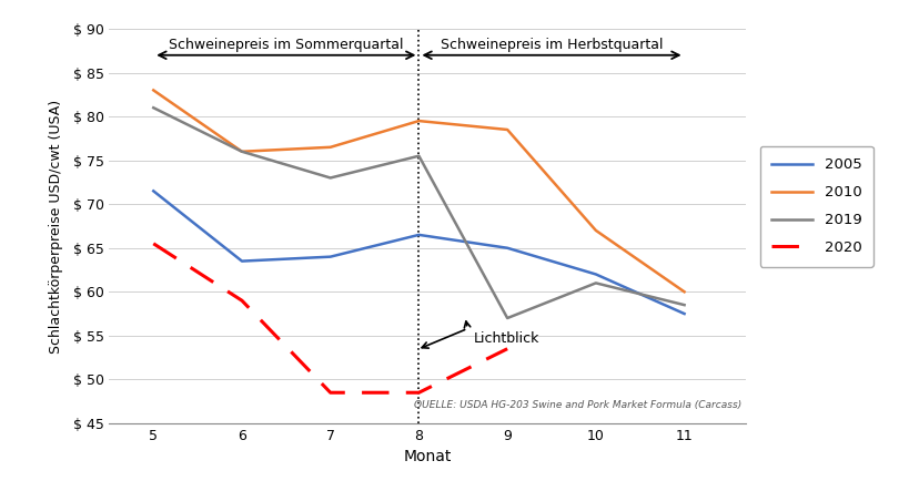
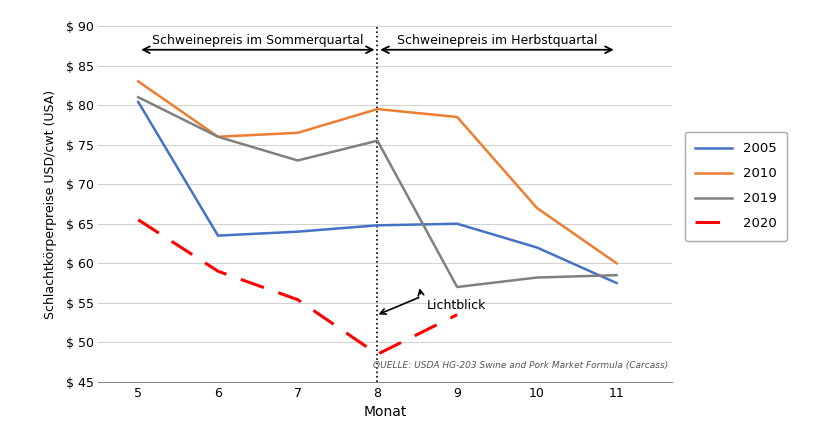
2005/5: $ 71.5 -> $ 80.4
2020/7: $ 48.5 -> $ 55.4
2005/8: $ 66.5 -> $ 64.8
2019/10: $ 61.0 -> $ 58.2
